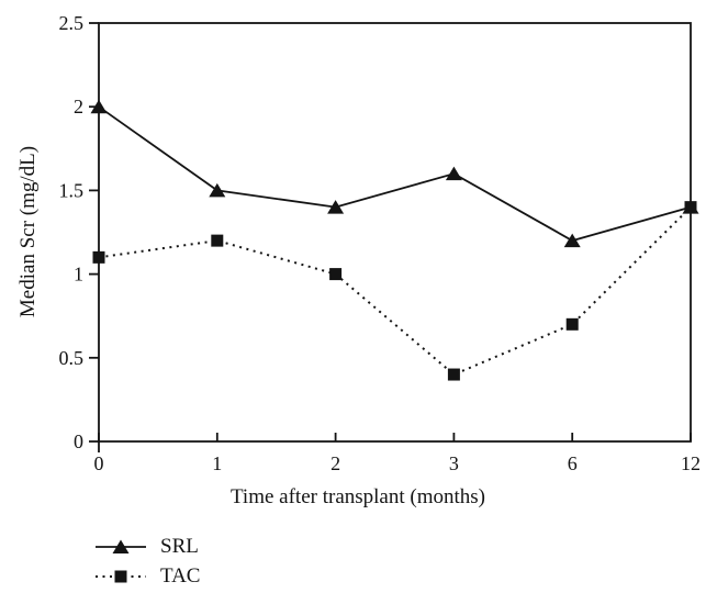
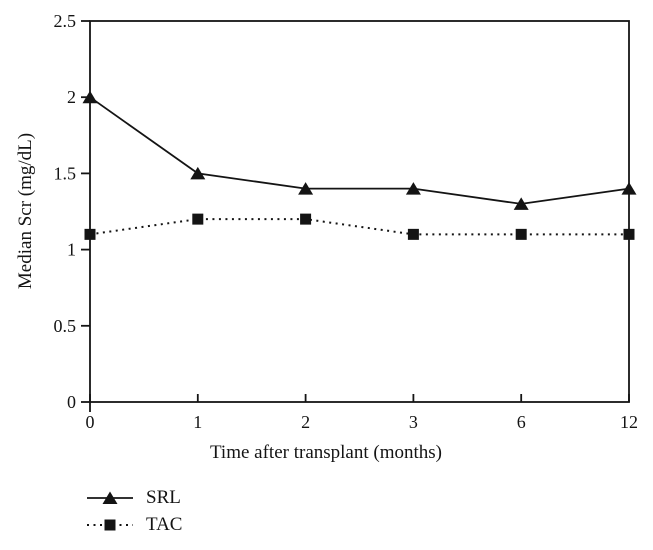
TAC/2: 1.0 -> 1.2
SRL/3: 1.6 -> 1.4
TAC/3: 0.4 -> 1.1
SRL/6: 1.2 -> 1.3
TAC/6: 0.7 -> 1.1
TAC/12: 1.4 -> 1.1
